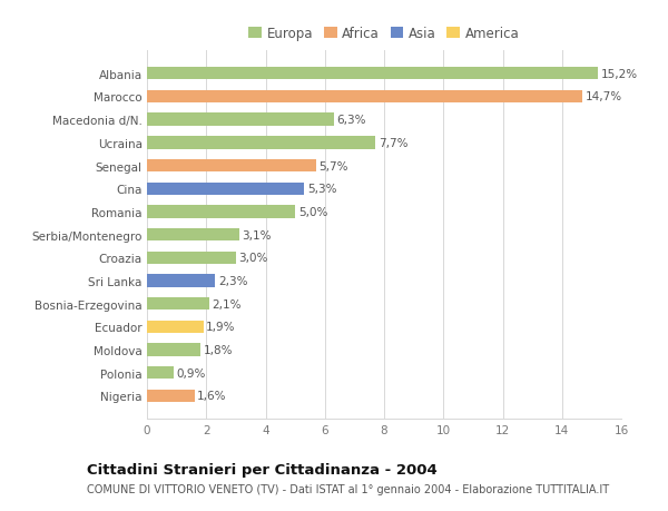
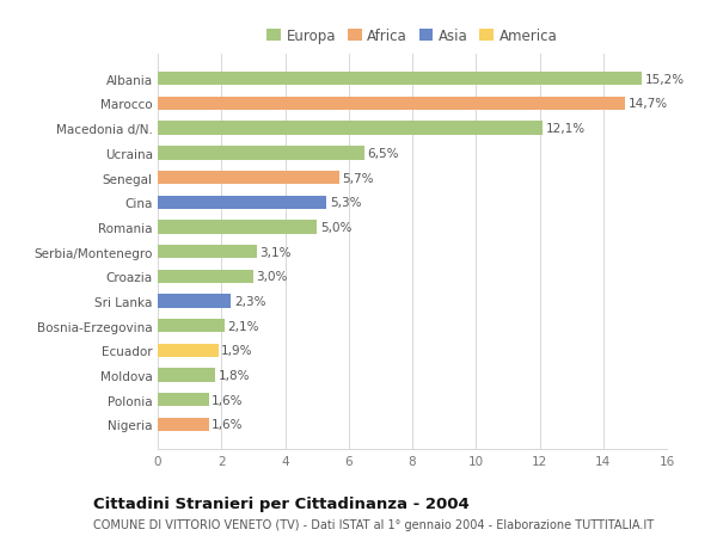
Macedonia d/N.: 6,3% -> 12,1%
Ucraina: 7,7% -> 6,5%
Polonia: 0,9% -> 1,6%
